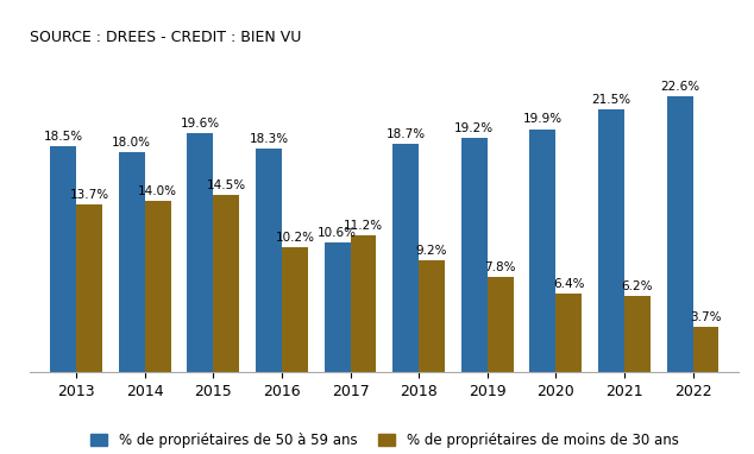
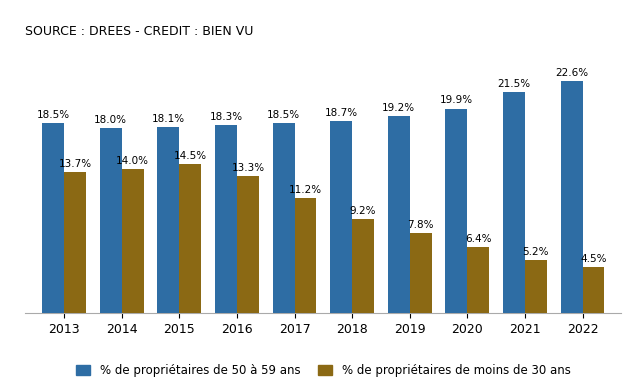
% de propriétaires de 50 à 59 ans/2015: 19.6% -> 18.1%
% de propriétaires de moins de 30 ans/2016: 10.2% -> 13.3%
% de propriétaires de 50 à 59 ans/2017: 10.6% -> 18.5%
% de propriétaires de moins de 30 ans/2021: 6.2% -> 5.2%
% de propriétaires de moins de 30 ans/2022: 3.7% -> 4.5%
